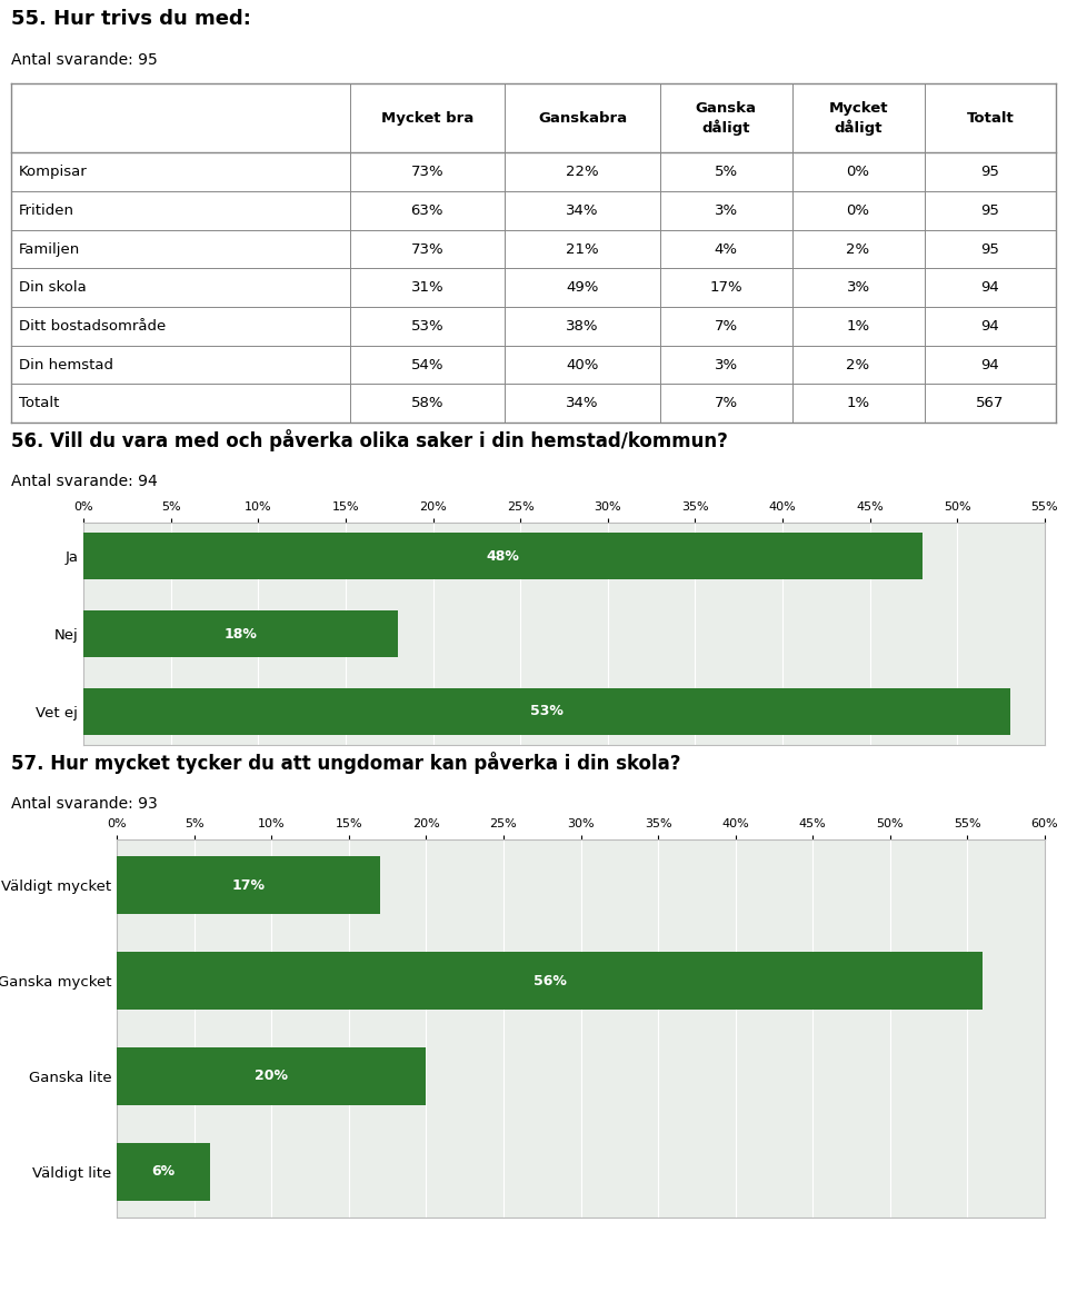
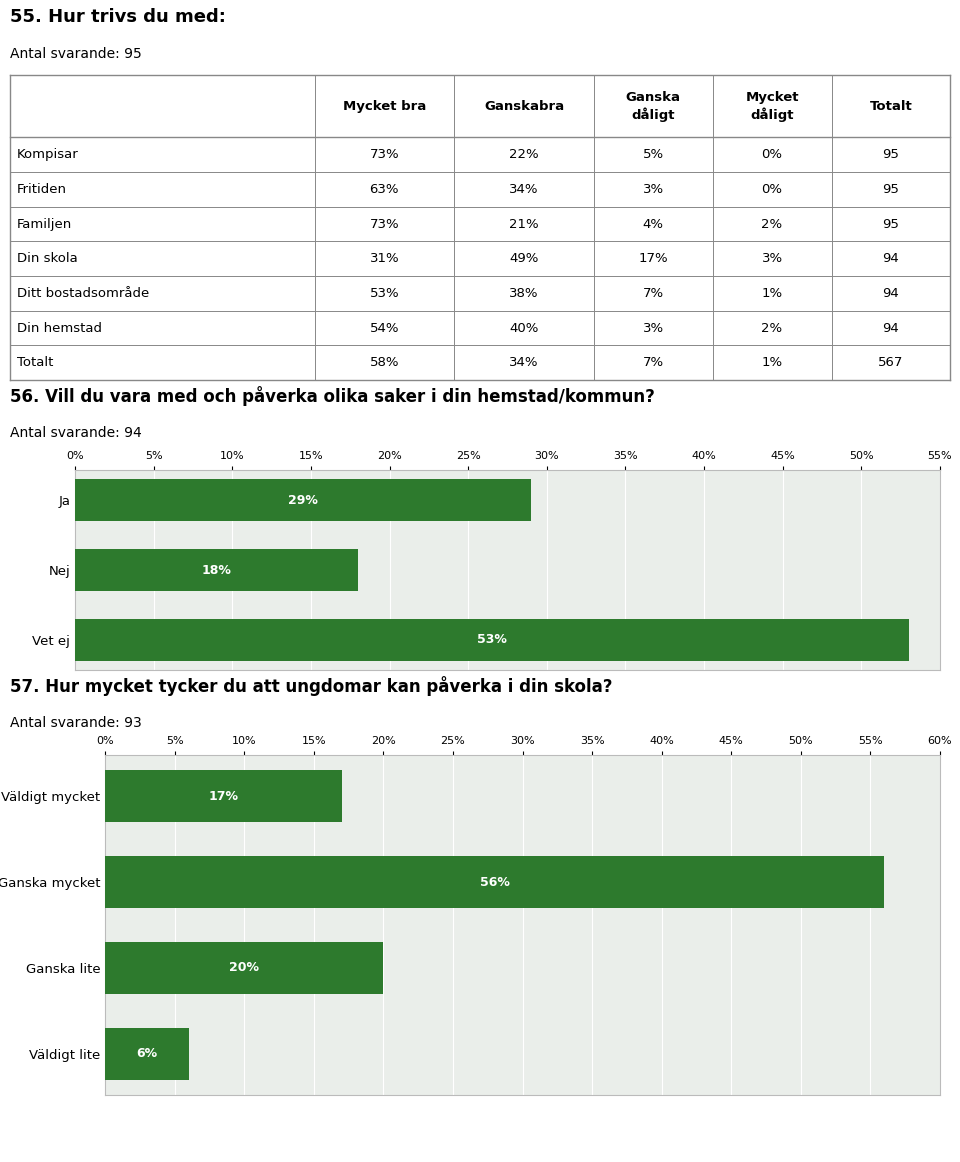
Ja: 48% -> 29%
